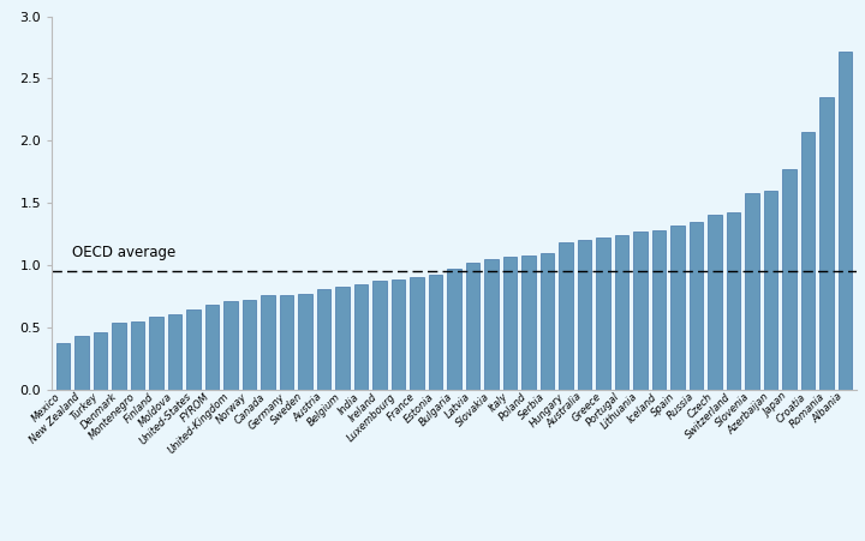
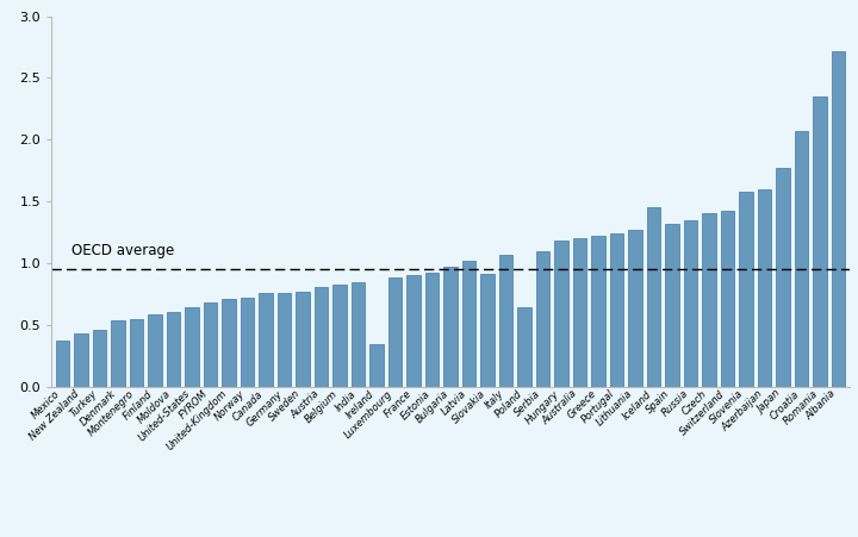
Ireland: 0.87 -> 0.34
Slovakia: 1.05 -> 0.91
Poland: 1.08 -> 0.64
Iceland: 1.28 -> 1.45
